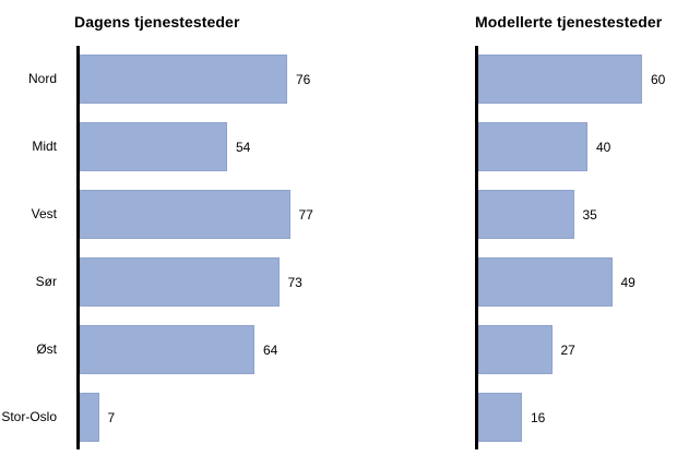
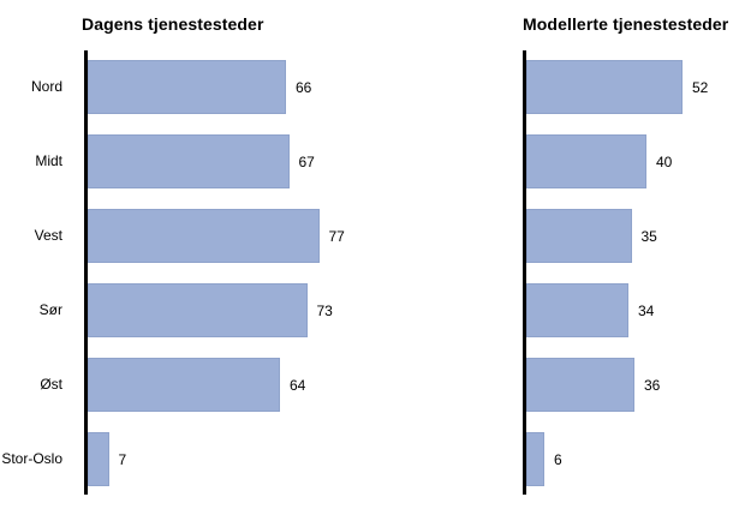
Dagens tjenestesteder/Nord: 76 -> 66
Dagens tjenestesteder/Midt: 54 -> 67
Modellerte tjenestesteder/Nord: 60 -> 52
Modellerte tjenestesteder/Sør: 49 -> 34
Modellerte tjenestesteder/Øst: 27 -> 36
Modellerte tjenestesteder/Stor-Oslo: 16 -> 6
